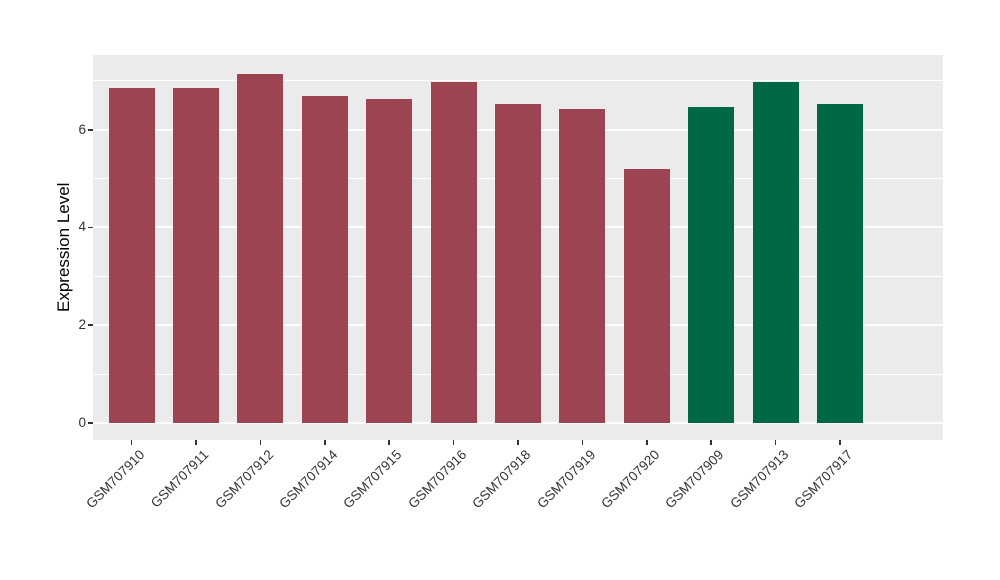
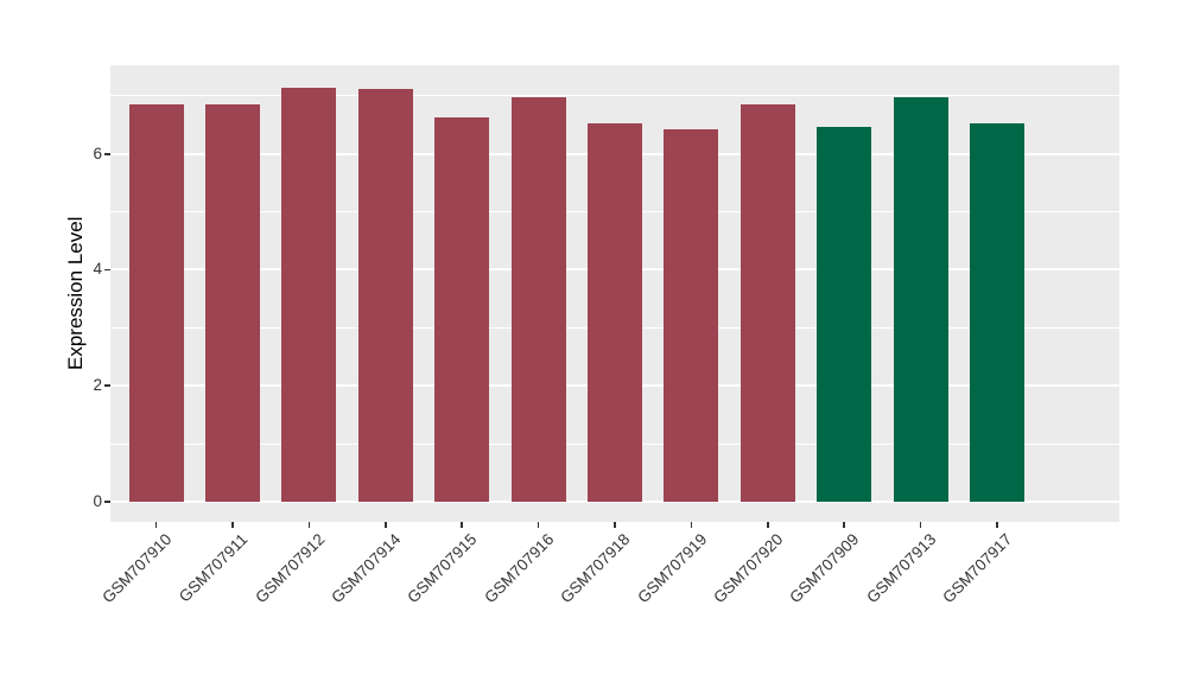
GSM707914: 6.7 -> 7.1
GSM707920: 5.2 -> 6.8
